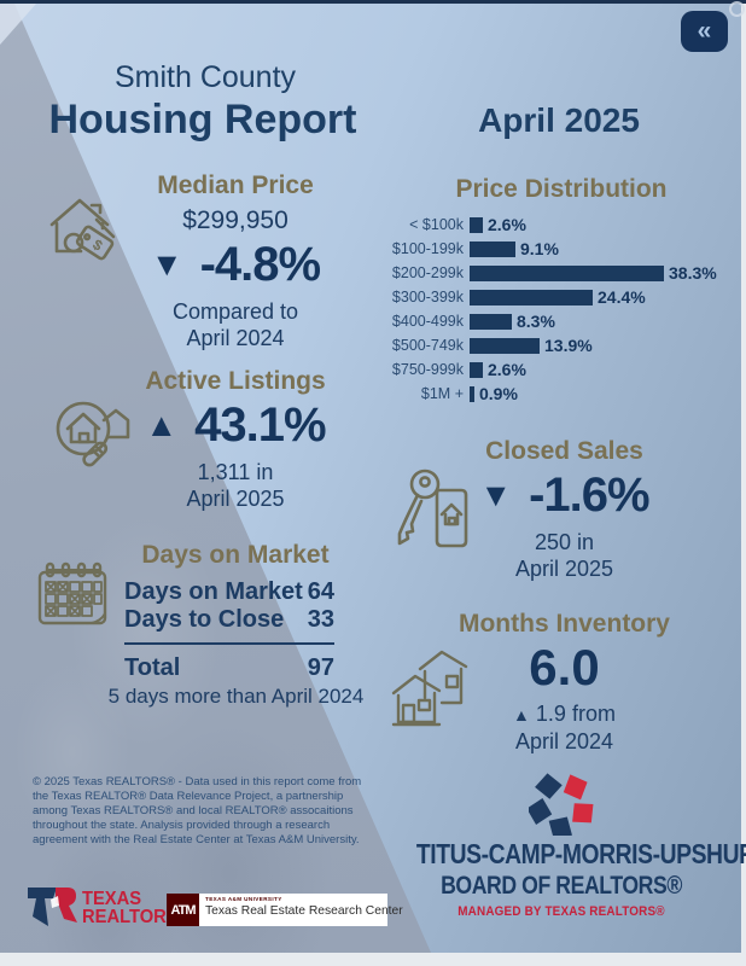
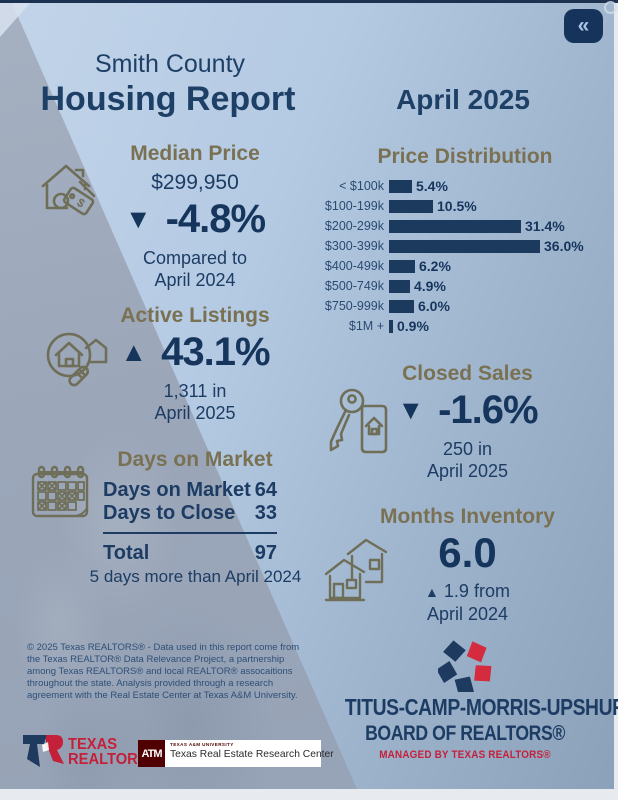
< $100k: 2.6% -> 5.4%
$100-199k: 9.1% -> 10.5%
$200-299k: 38.3% -> 31.4%
$300-399k: 24.4% -> 36.0%
$400-499k: 8.3% -> 6.2%
$500-749k: 13.9% -> 4.9%
$750-999k: 2.6% -> 6.0%
